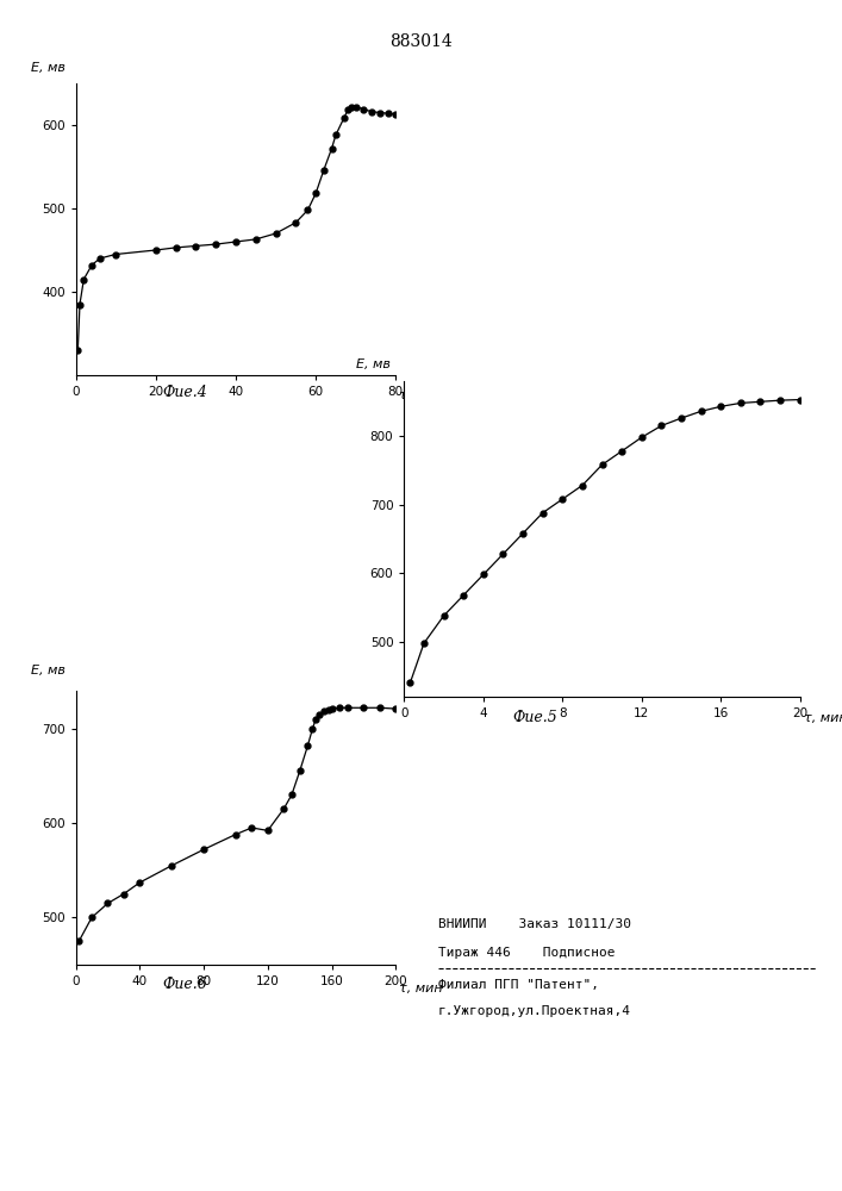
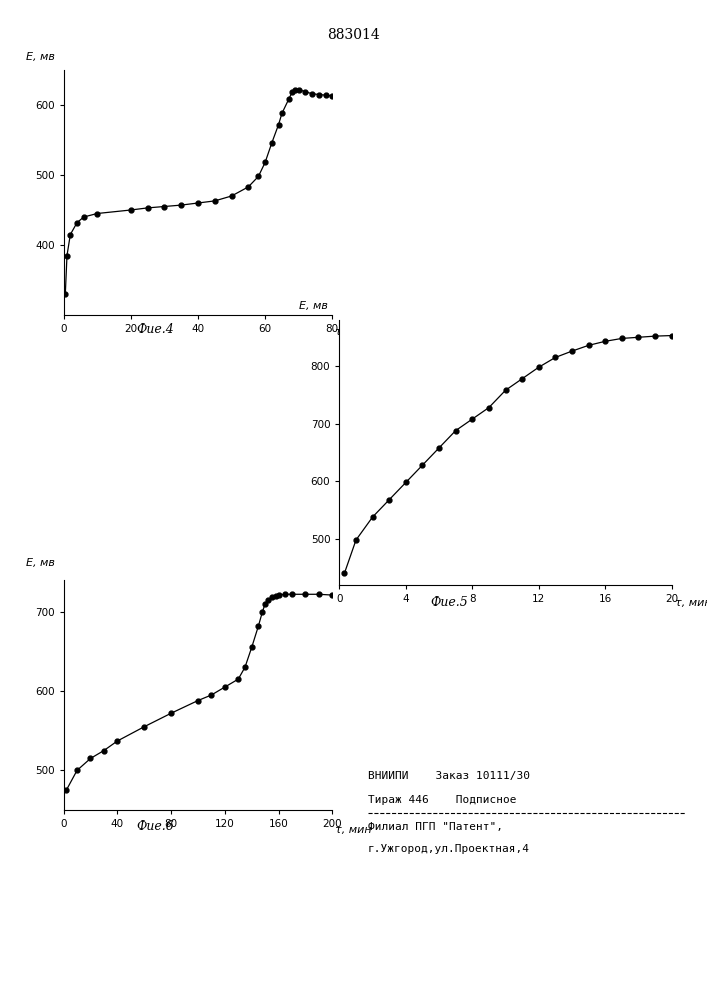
120: 592 -> 605
